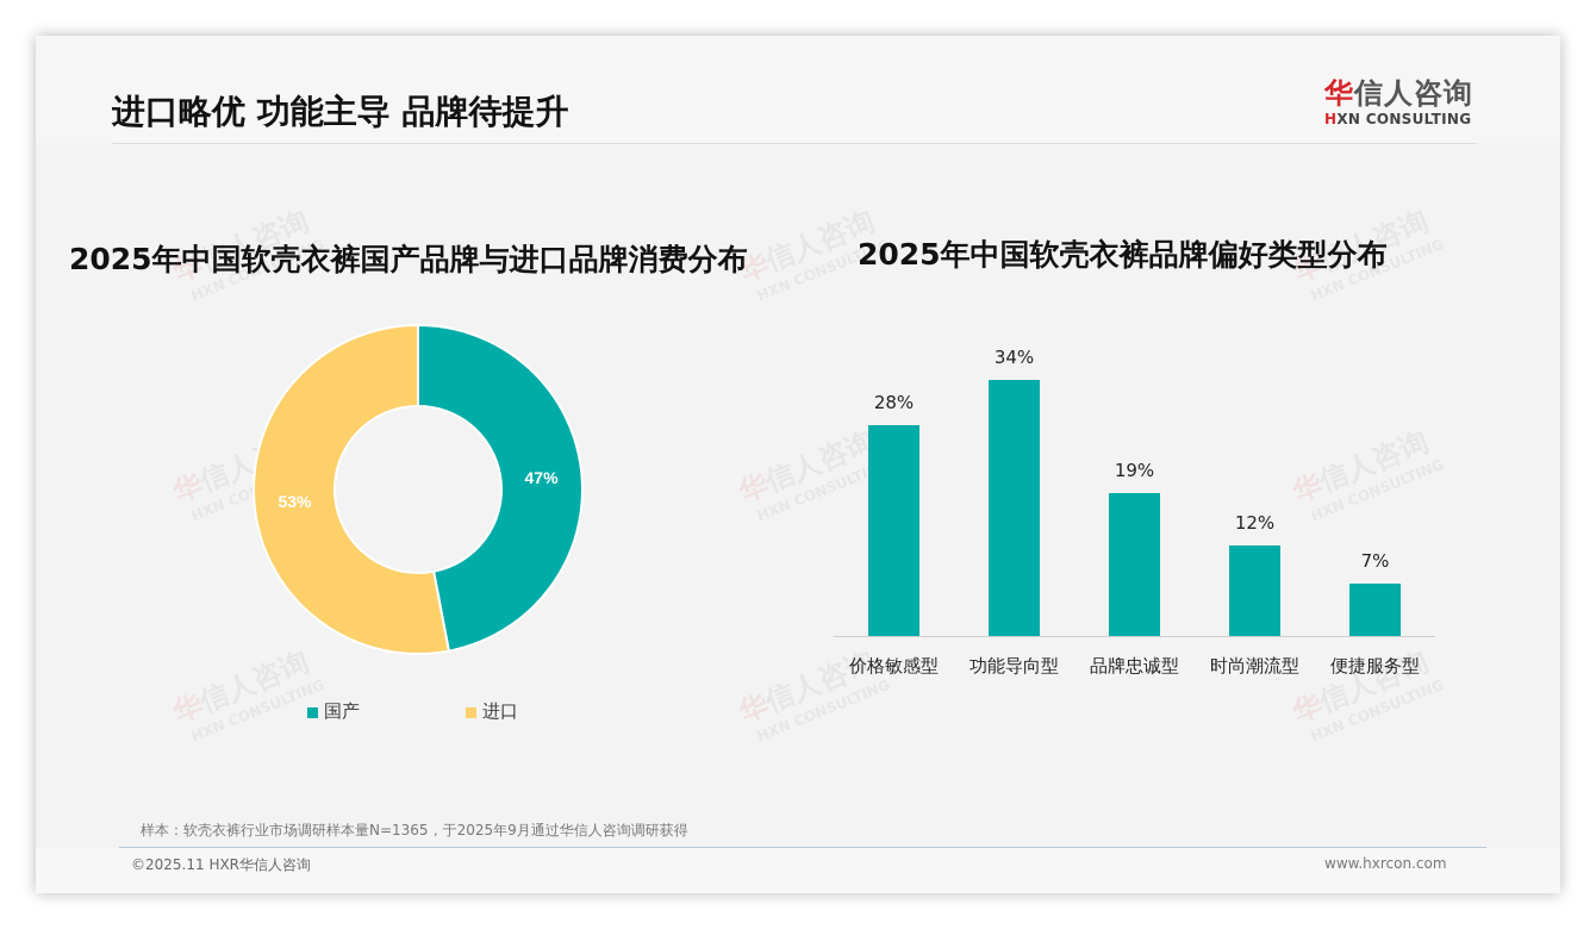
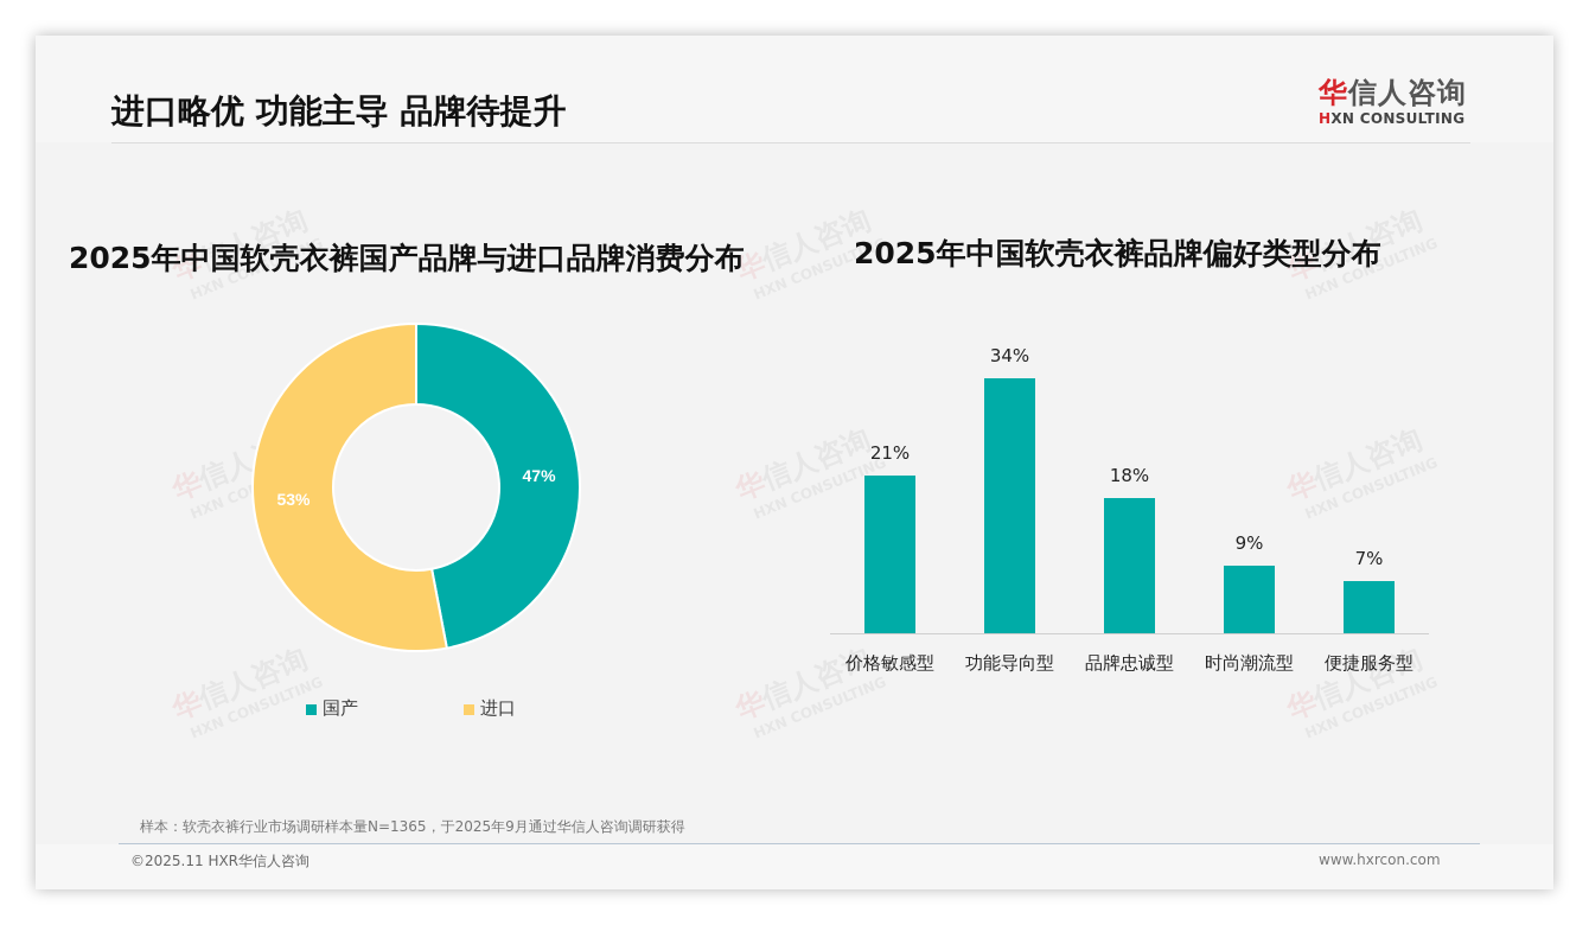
2025年中国软壳衣裤品牌偏好类型分布/价格敏感型: 28% -> 21%
2025年中国软壳衣裤品牌偏好类型分布/品牌忠诚型: 19% -> 18%
2025年中国软壳衣裤品牌偏好类型分布/时尚潮流型: 12% -> 9%
